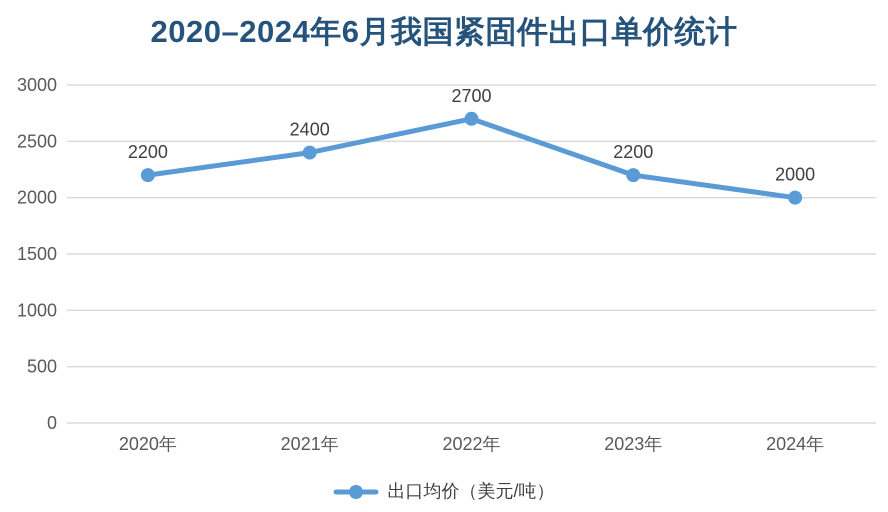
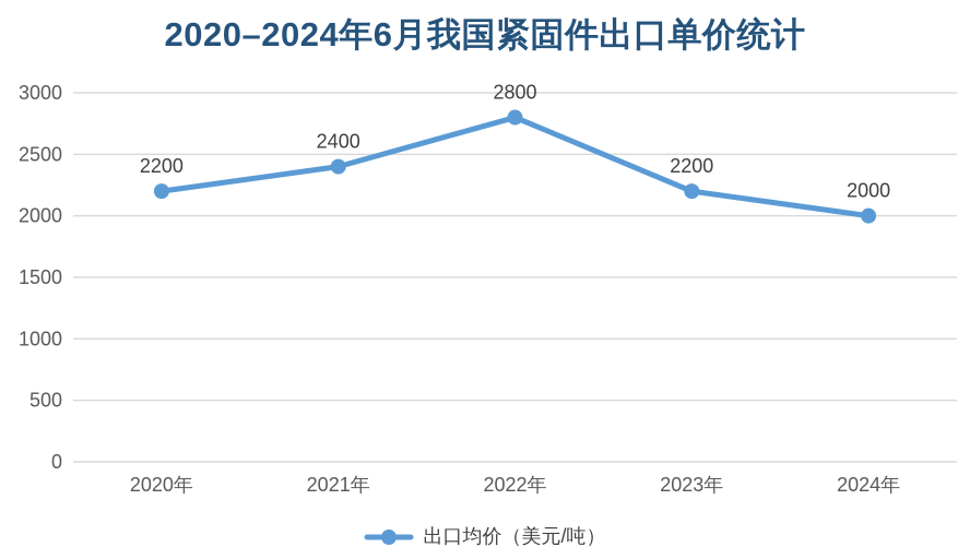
2022年: 2700 -> 2800
